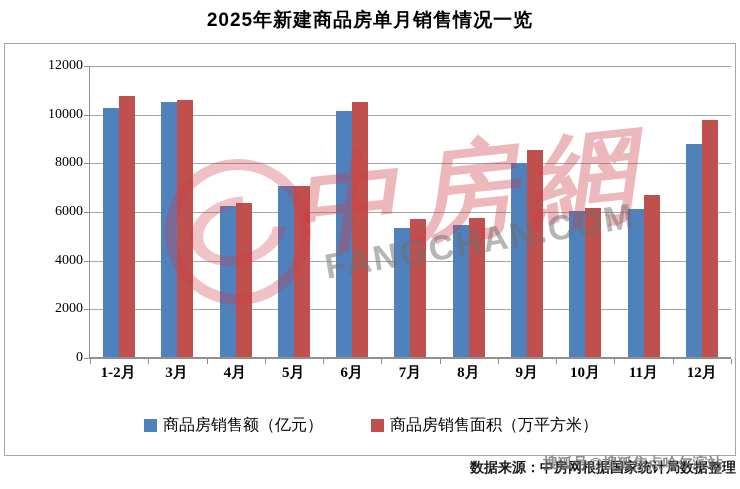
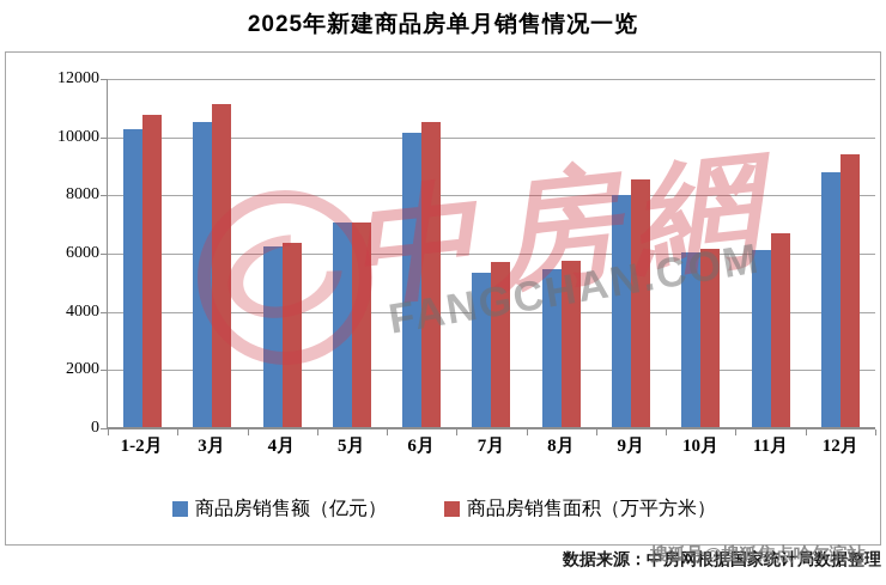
商品房销售面积（万平方米）/3月: 10600 -> 11100
商品房销售面积（万平方米）/12月: 9800 -> 9400
